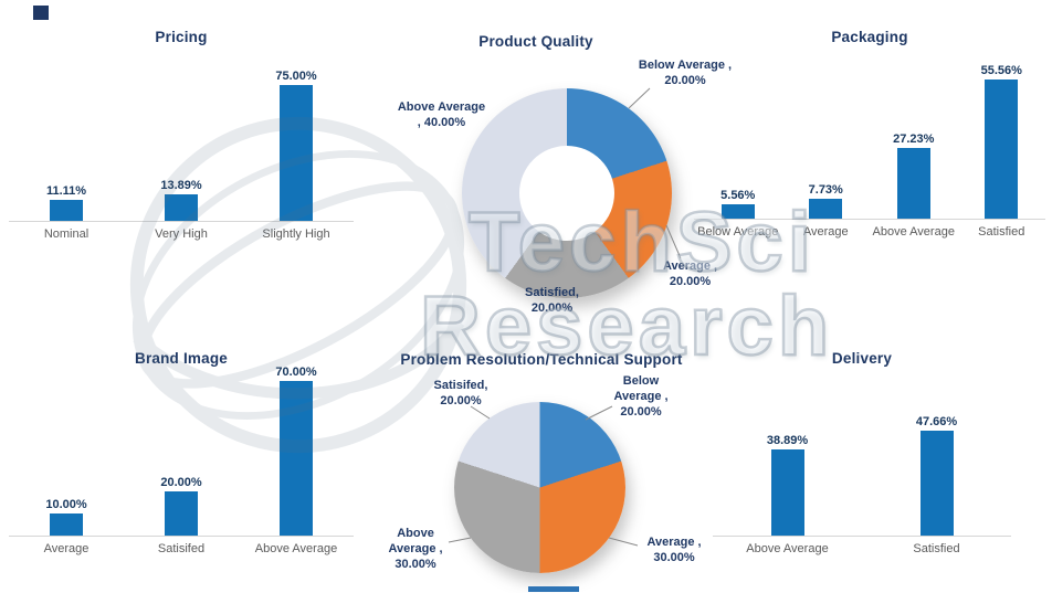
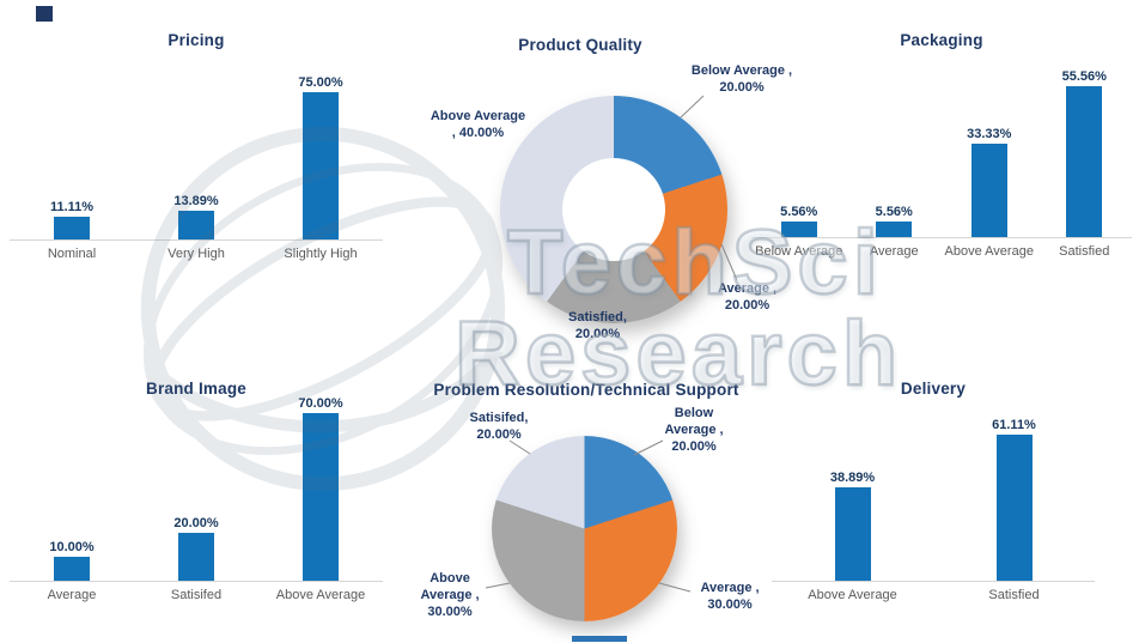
Packaging/Average: 7.73% -> 5.56%
Packaging/Above Average: 27.23% -> 33.33%
Delivery/Satisfied: 47.66% -> 61.11%
